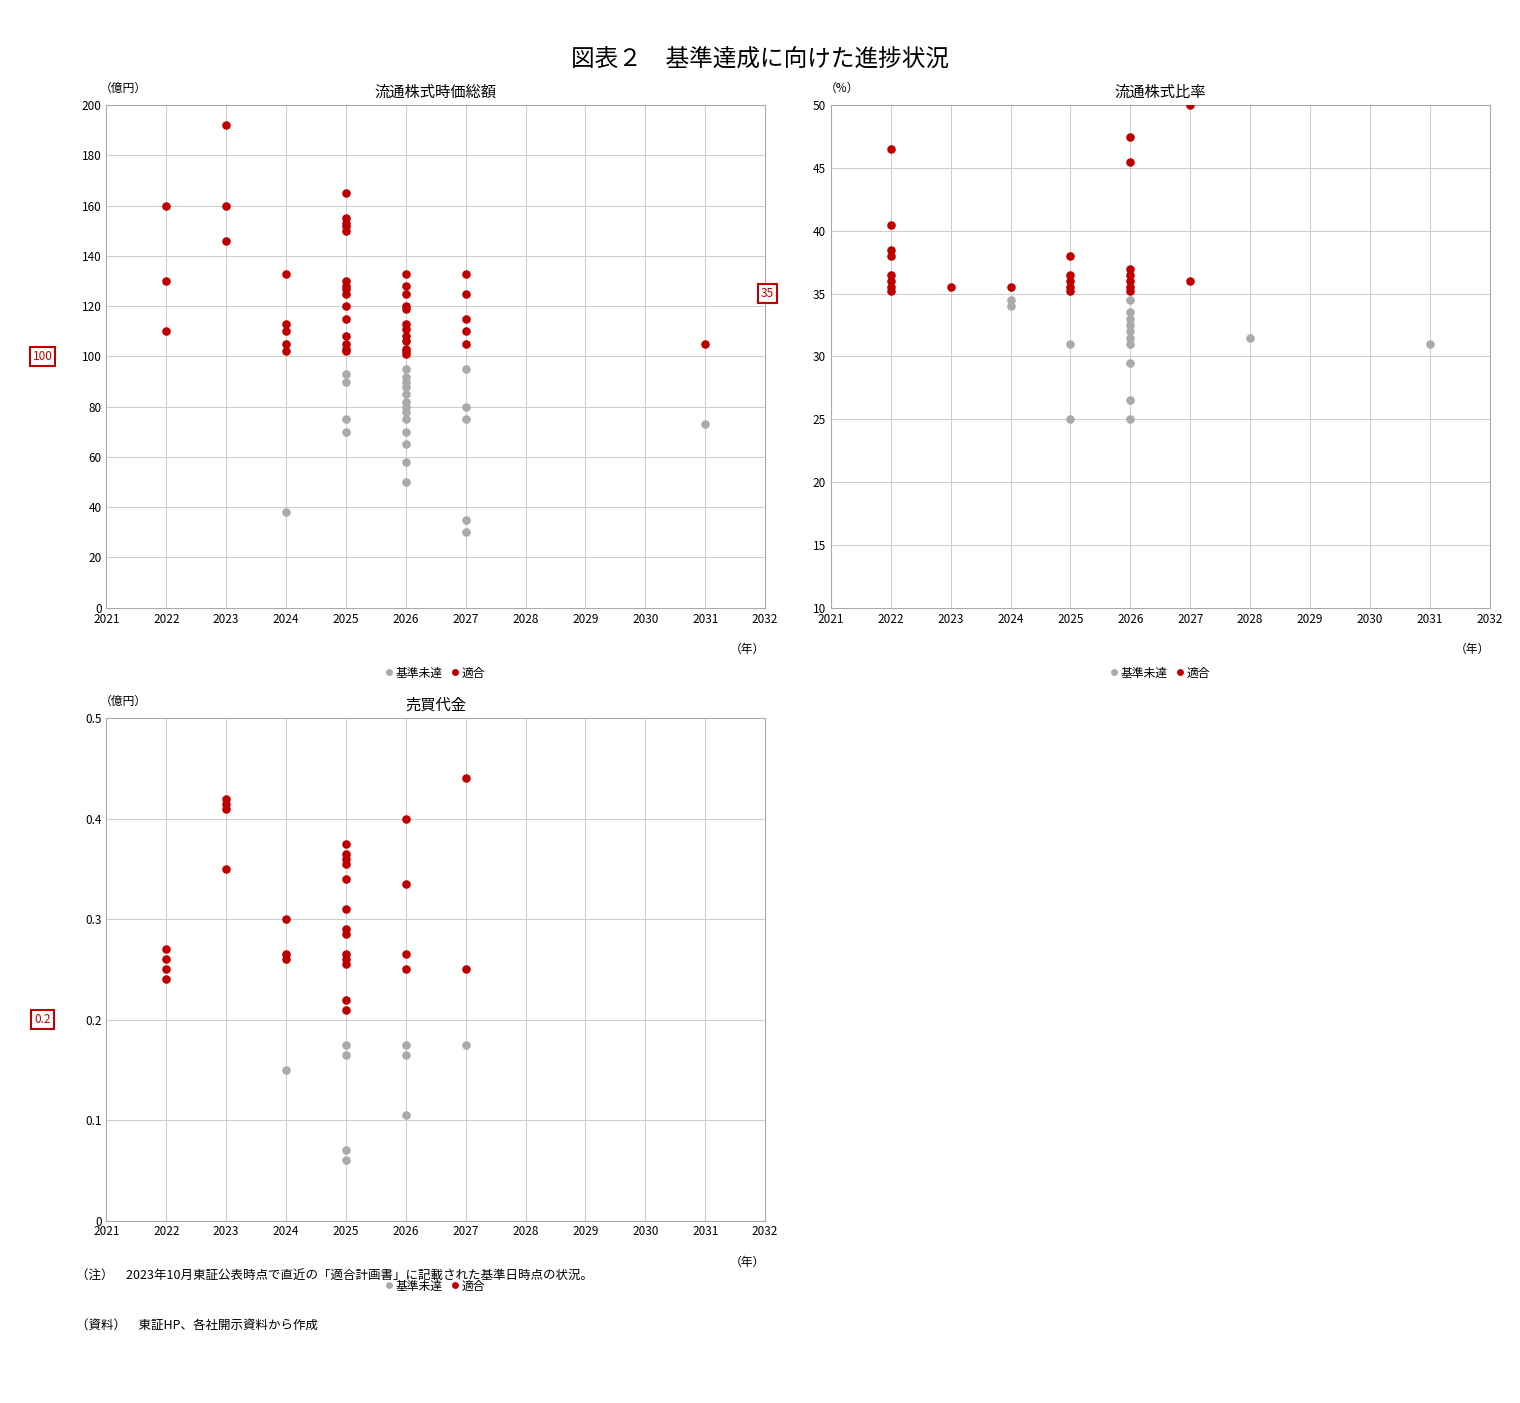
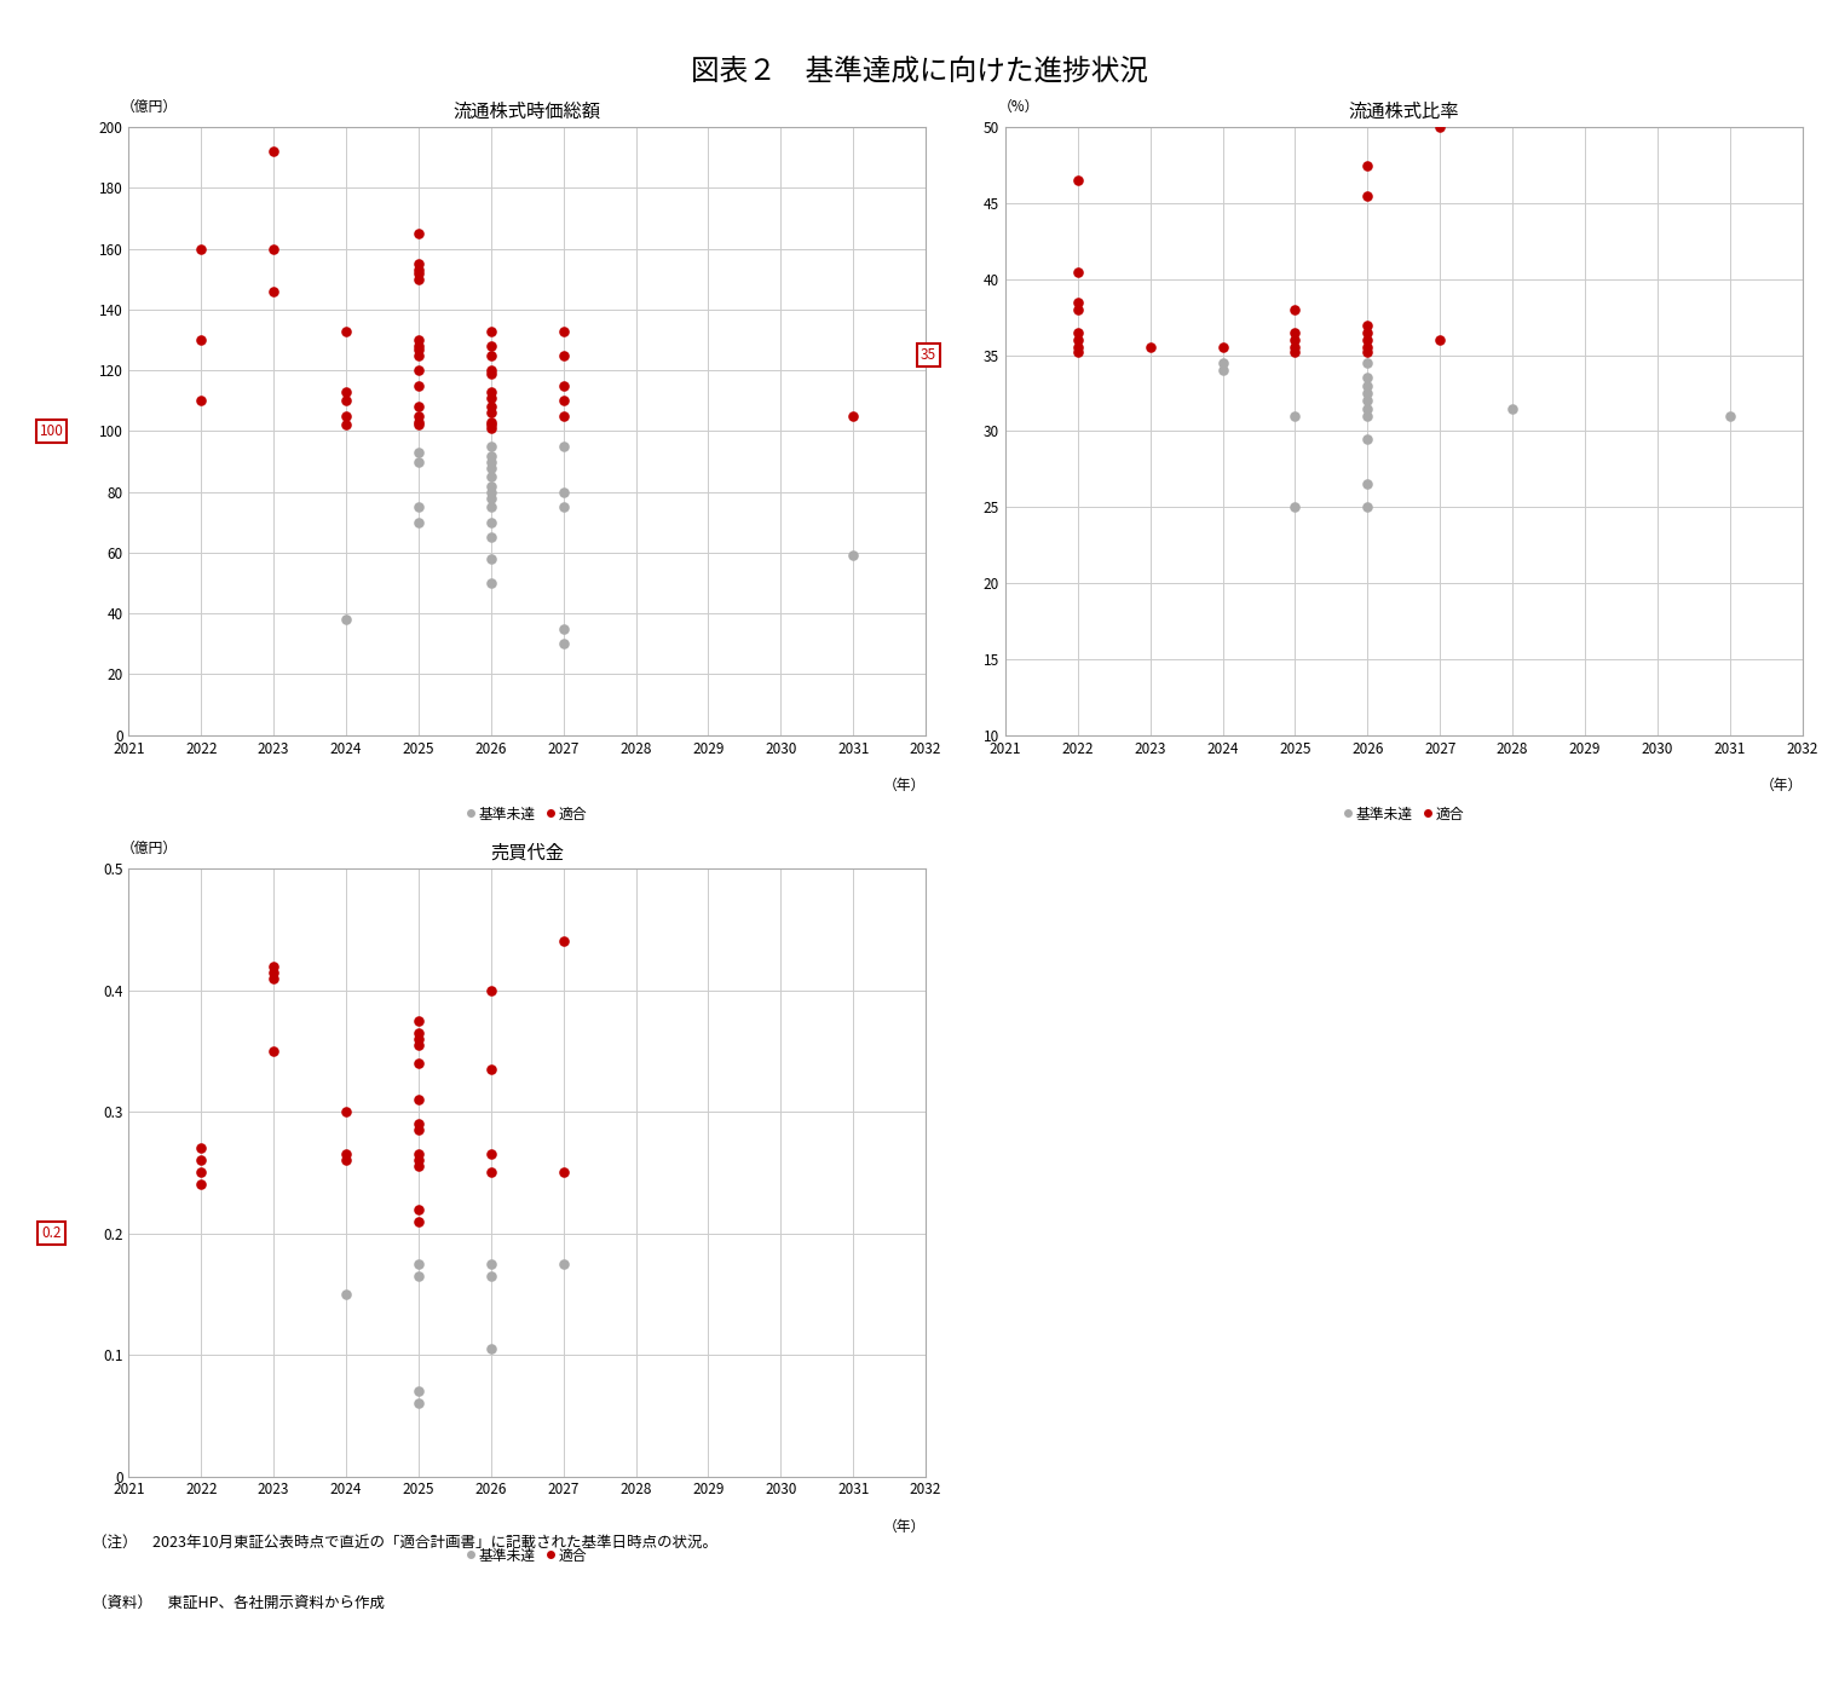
流通株式時価総額/基準未達/2031: 73 -> 59
